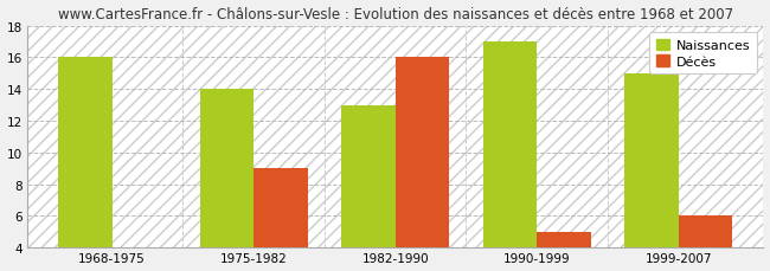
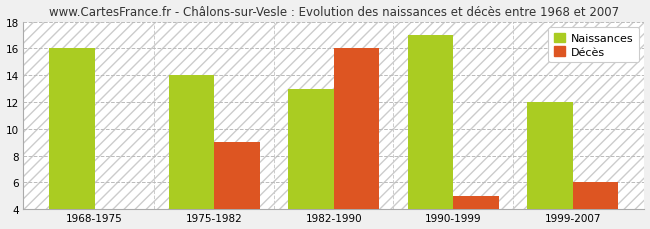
Naissances/1999-2007: 15 -> 12
